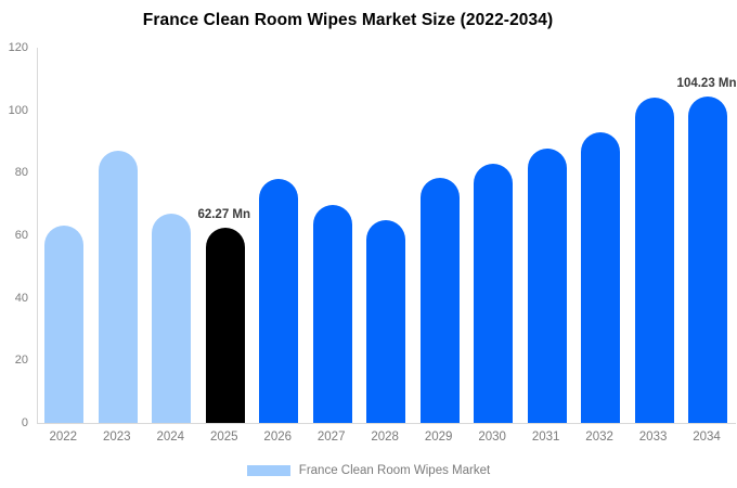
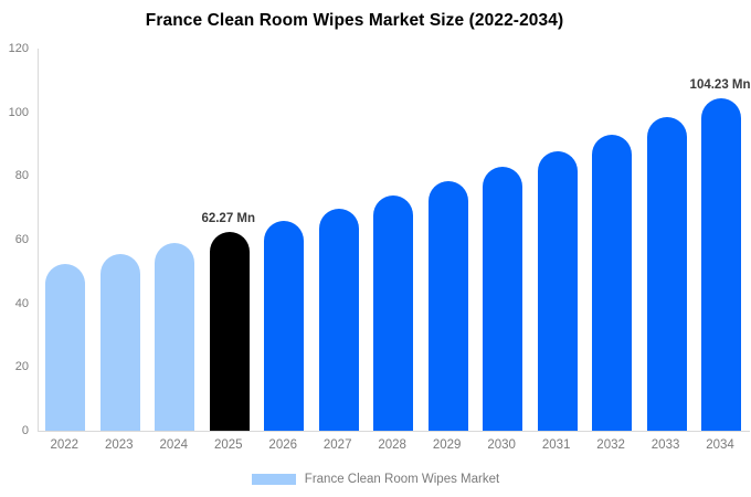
2022: 63 -> 52
2023: 87 -> 56
2024: 67 -> 59
2026: 78 -> 66
2028: 65 -> 74
2033: 104 -> 98
